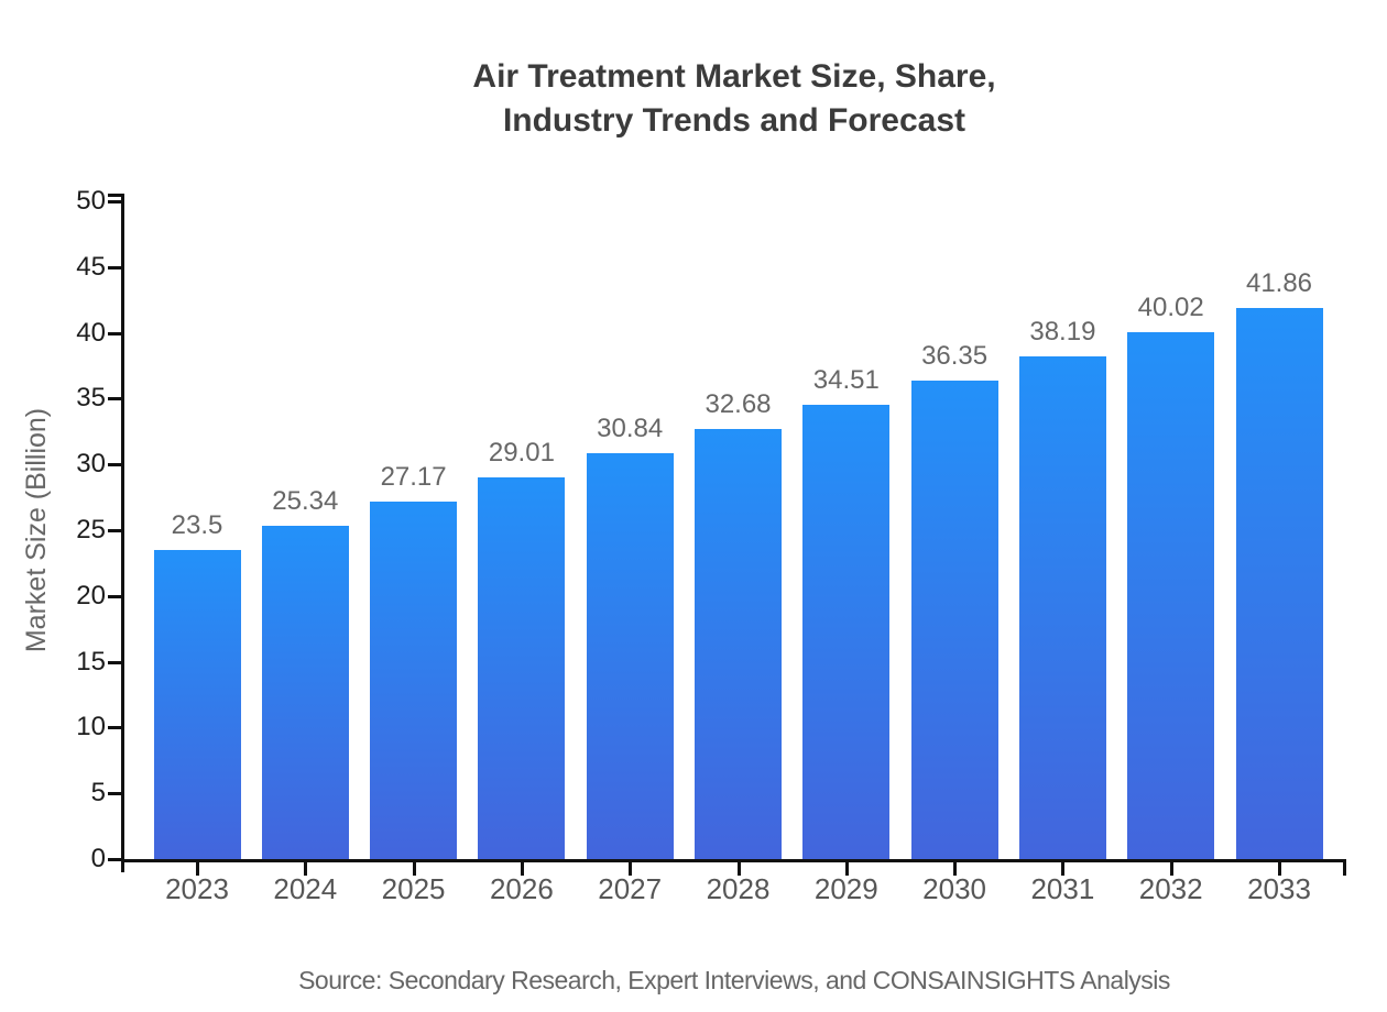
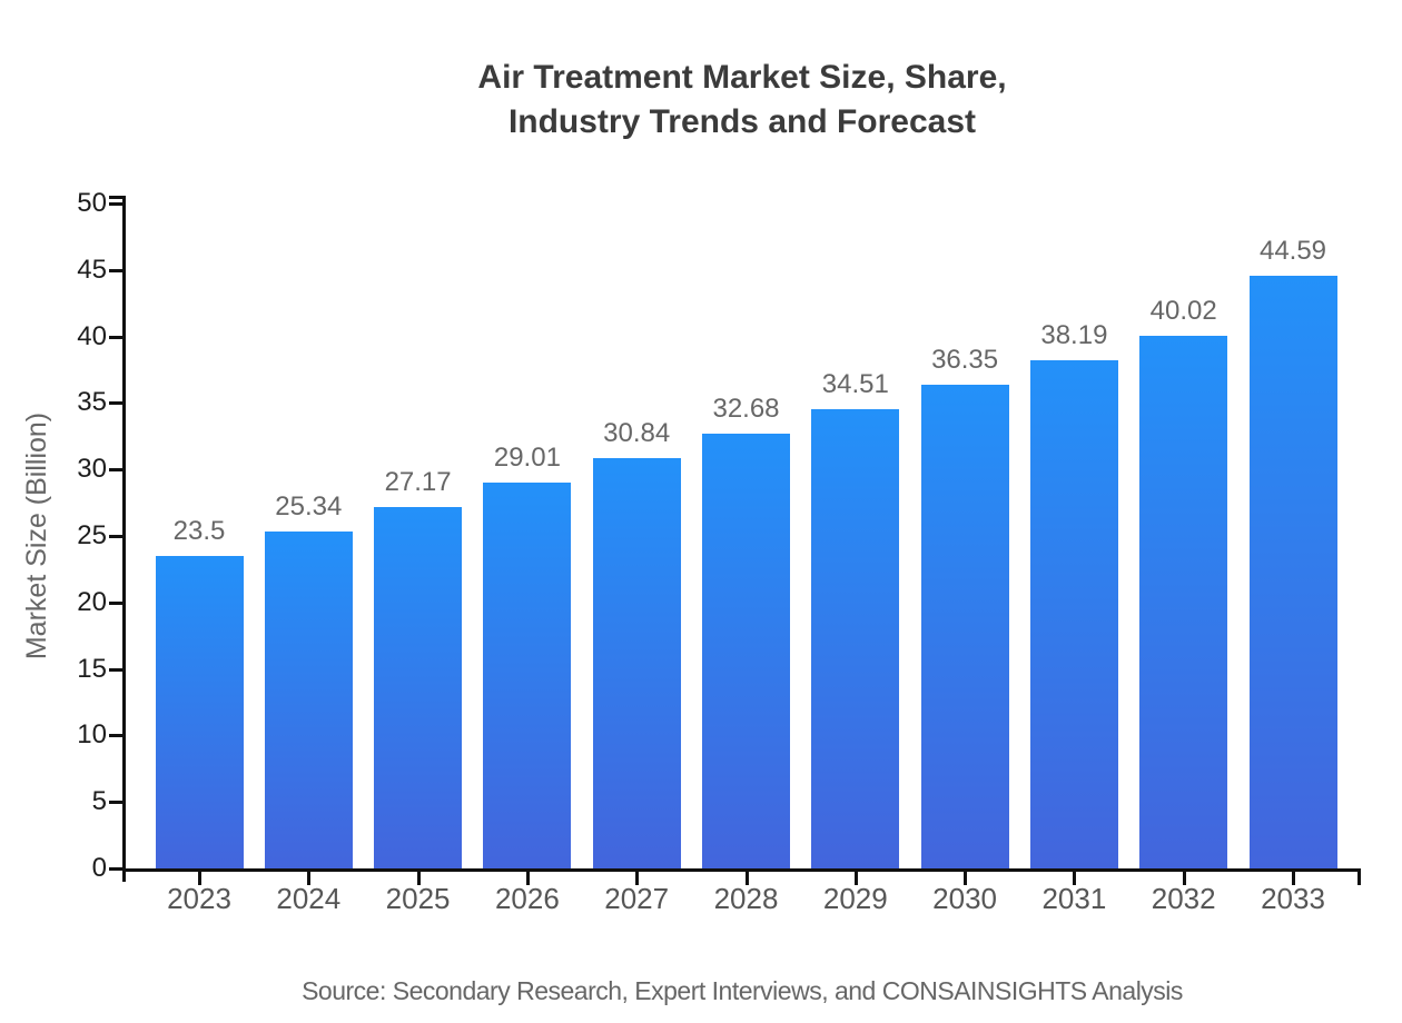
2033: 41.86 -> 44.59
